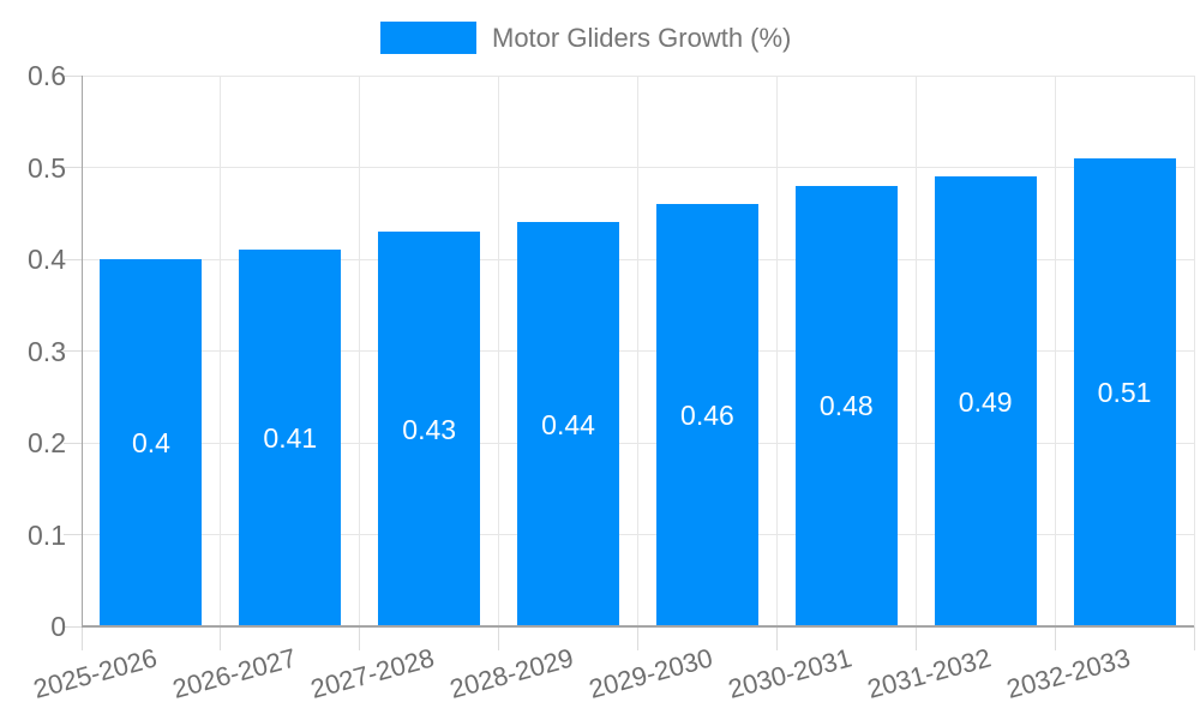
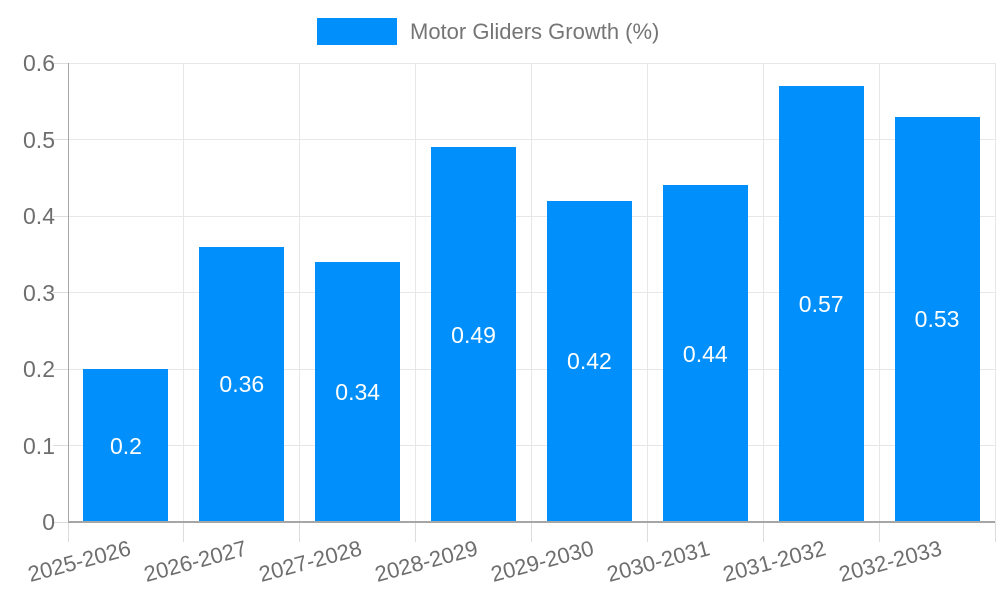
2025-2026: 0.4 -> 0.2
2026-2027: 0.41 -> 0.36
2027-2028: 0.43 -> 0.34
2028-2029: 0.44 -> 0.49
2029-2030: 0.46 -> 0.42
2030-2031: 0.48 -> 0.44
2031-2032: 0.49 -> 0.57
2032-2033: 0.51 -> 0.53
